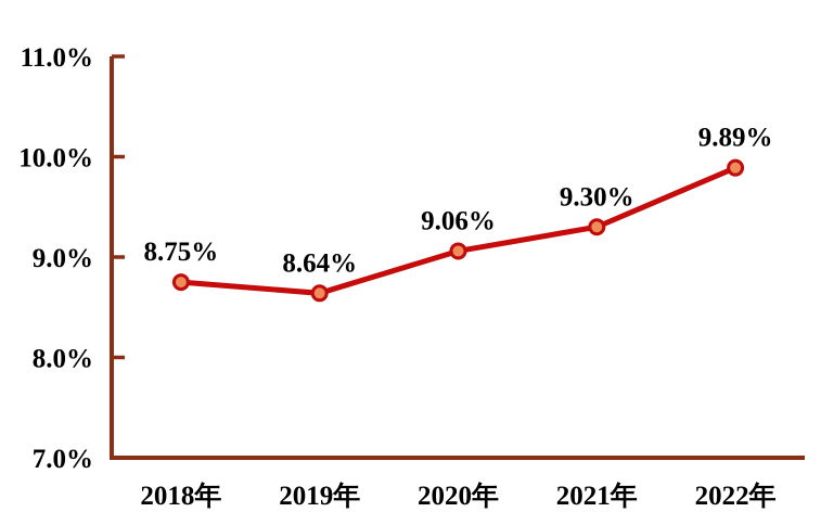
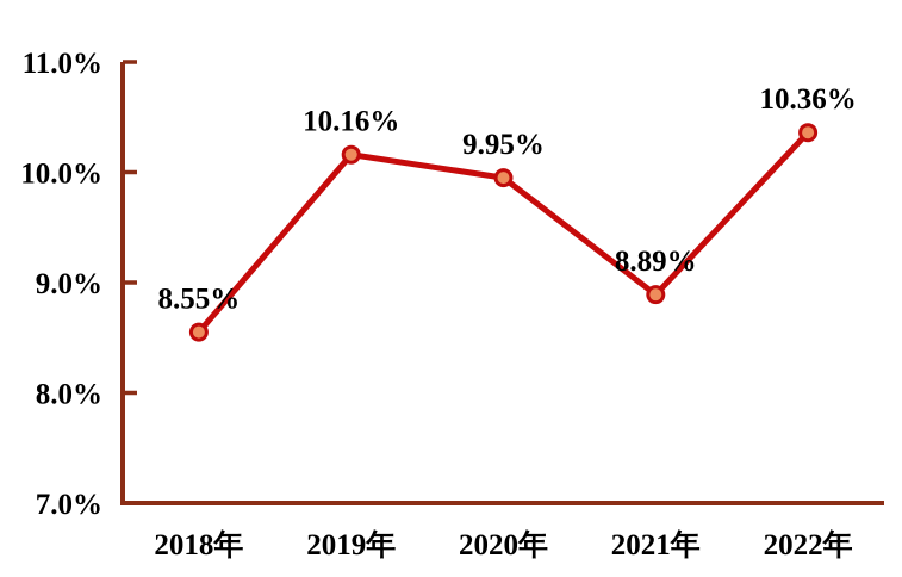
2018年: 8.75% -> 8.55%
2019年: 8.64% -> 10.16%
2020年: 9.06% -> 9.95%
2021年: 9.30% -> 8.89%
2022年: 9.89% -> 10.36%
